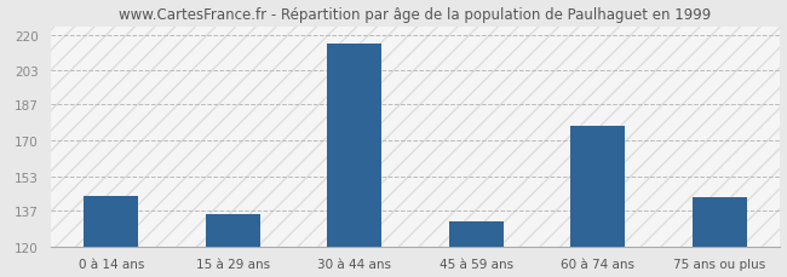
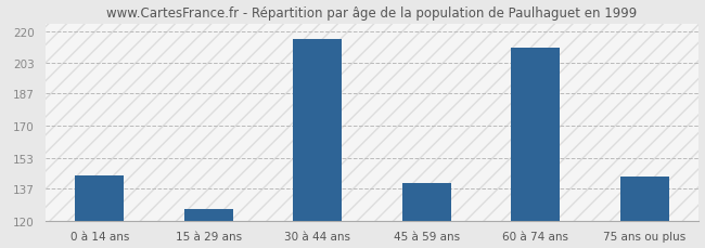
15 à 29 ans: 135 -> 126
45 à 59 ans: 132 -> 140
60 à 74 ans: 177 -> 211
